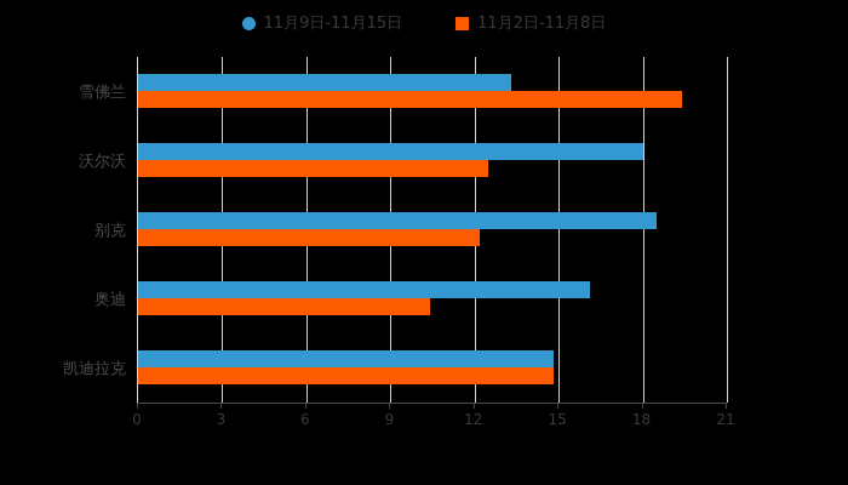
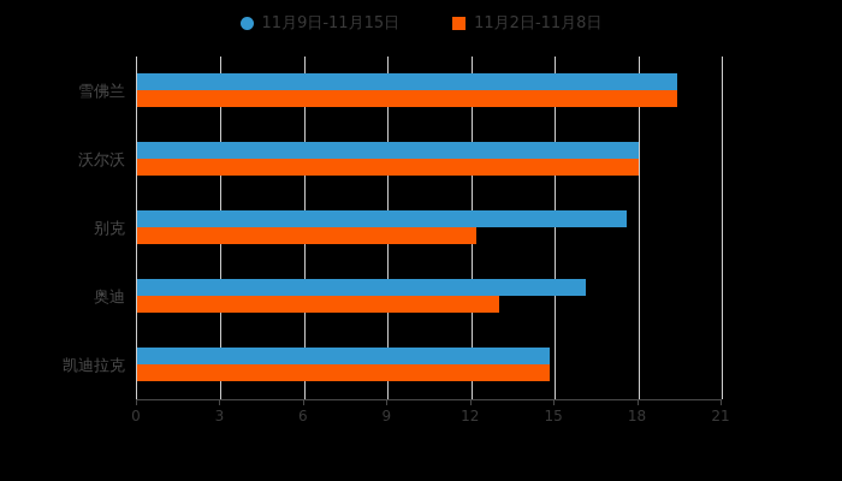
11月9日-11月15日/雪佛兰: 13.3 -> 19.4
11月2日-11月8日/沃尔沃: 12.5 -> 18.0
11月9日-11月15日/别克: 18.5 -> 17.6
11月2日-11月8日/奥迪: 10.4 -> 13.0
